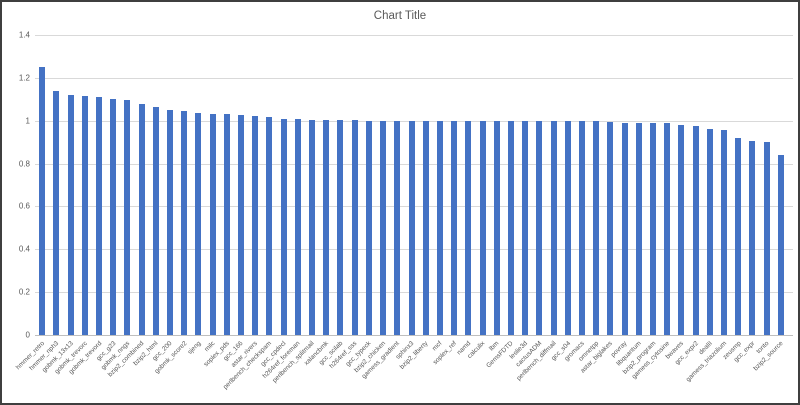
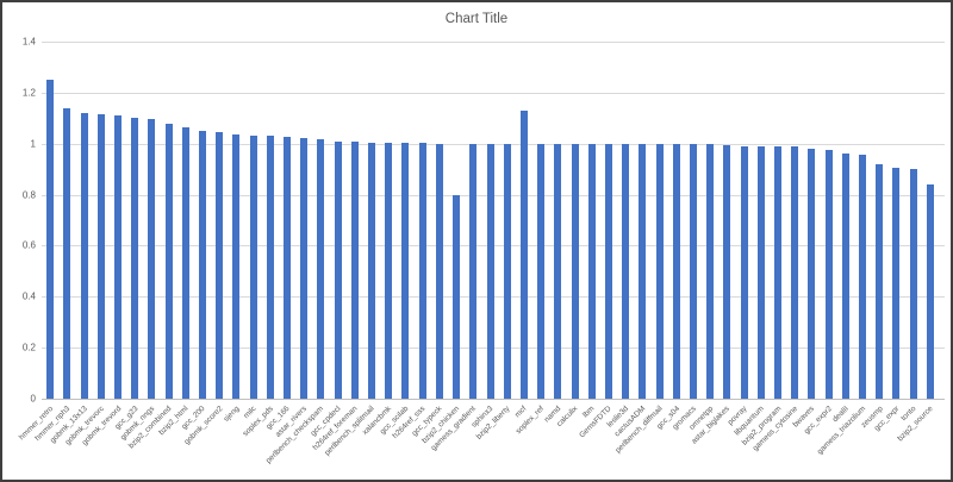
bzip2_chicken: 1.00 -> 0.80
mcf: 1.00 -> 1.13
